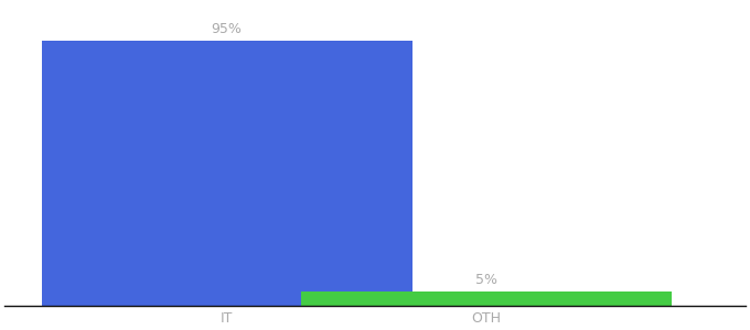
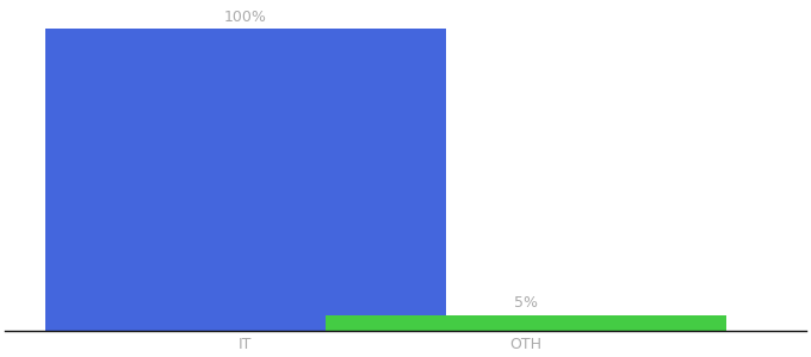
IT: 95% -> 100%
